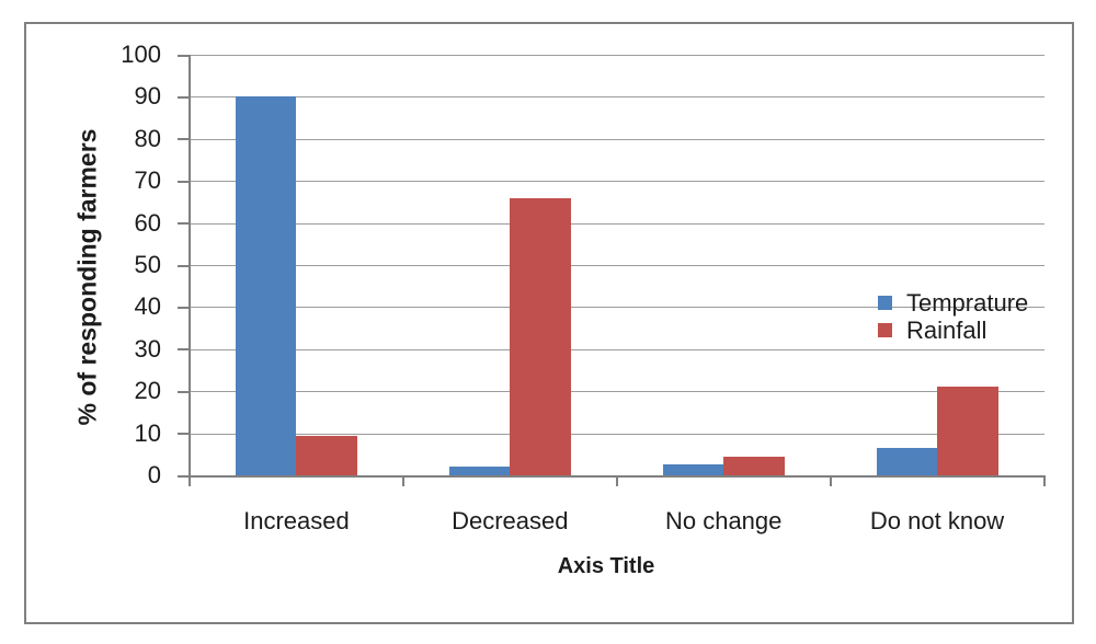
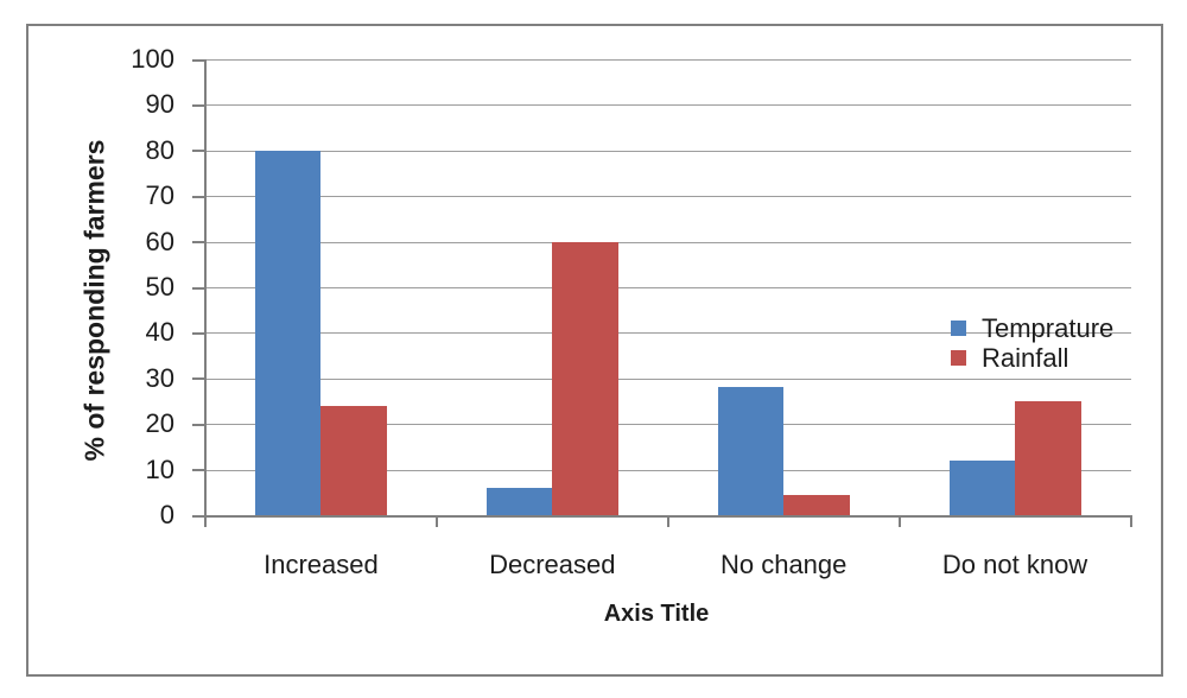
Temprature/Increased: 90 -> 80
Rainfall/Increased: 10 -> 24
Temprature/Decreased: 2 -> 6
Rainfall/Decreased: 66 -> 60
Temprature/No change: 2 -> 28
Temprature/Do not know: 6 -> 12
Rainfall/Do not know: 21 -> 25
